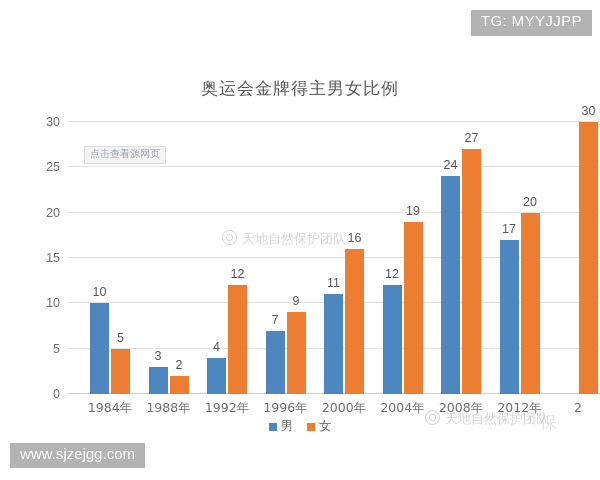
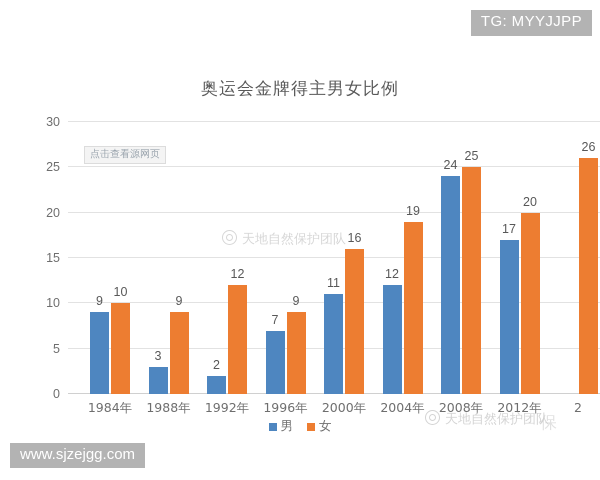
男/1984年: 10 -> 9
女/1984年: 5 -> 10
女/1988年: 2 -> 9
男/1992年: 4 -> 2
女/2008年: 27 -> 25
女/2: 30 -> 26
